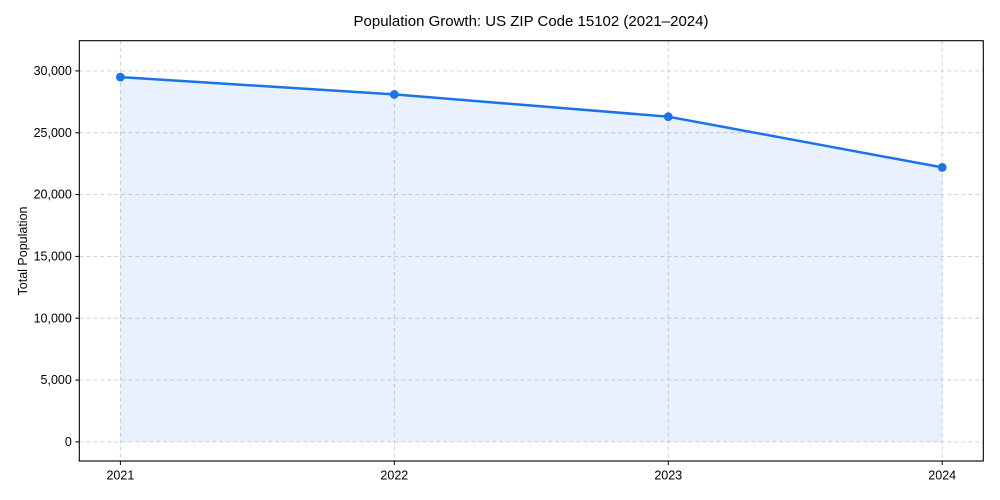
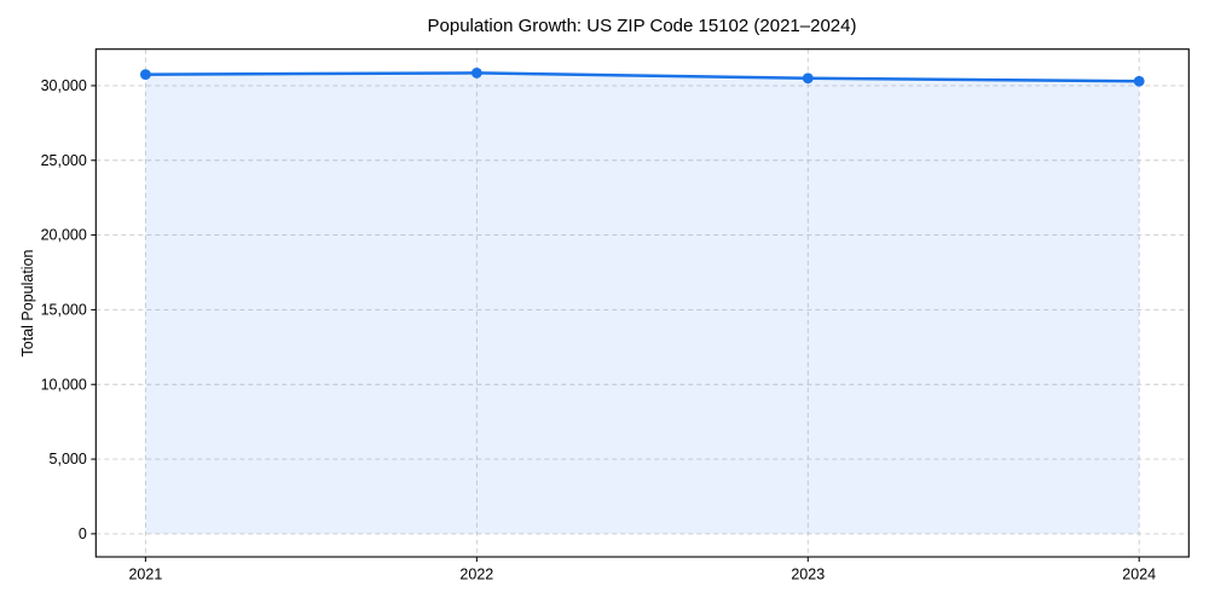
2021: 29500 -> 30800
2022: 28100 -> 30800
2023: 26300 -> 30500
2024: 22200 -> 30300
